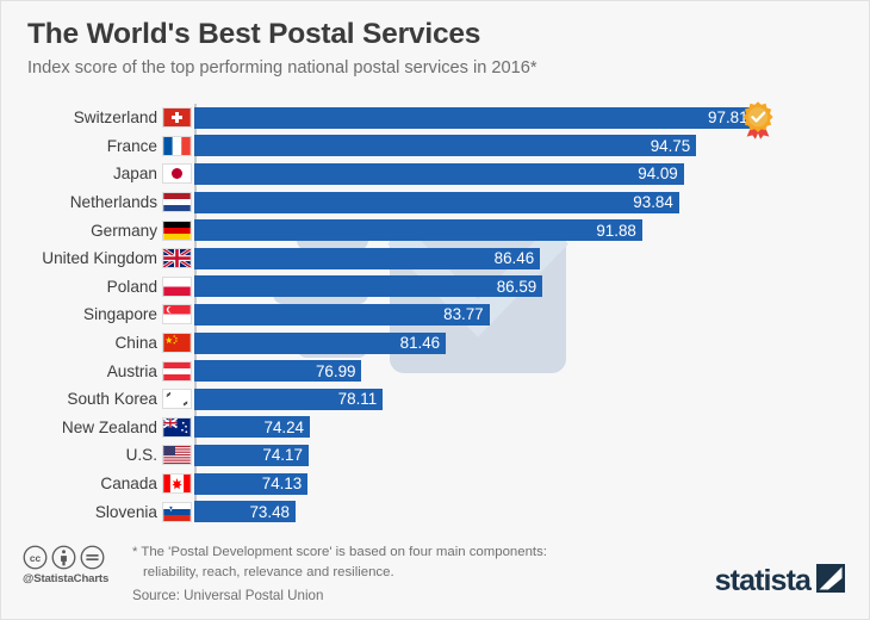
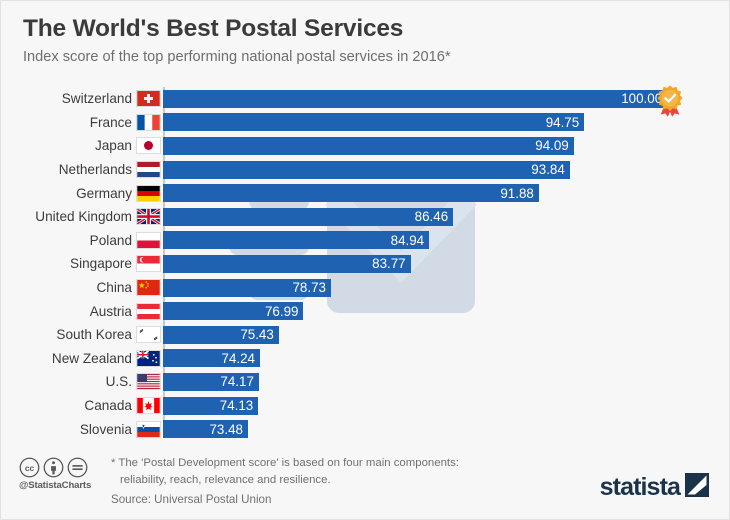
Switzerland: 97.81 -> 100.00
Poland: 86.59 -> 84.94
China: 81.46 -> 78.73
South Korea: 78.11 -> 75.43
